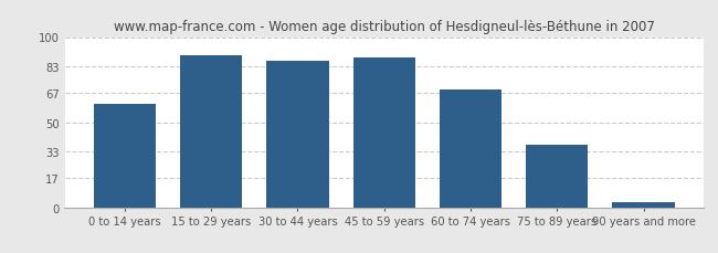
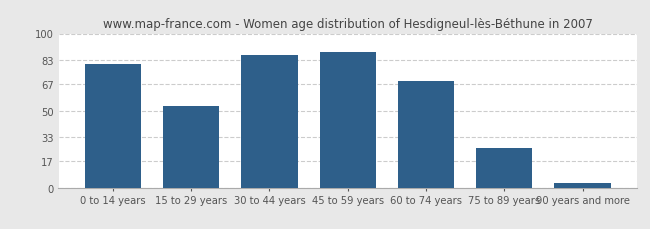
0 to 14 years: 61 -> 80
15 to 29 years: 89 -> 53
75 to 89 years: 37 -> 26
